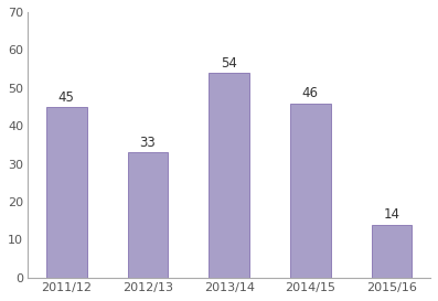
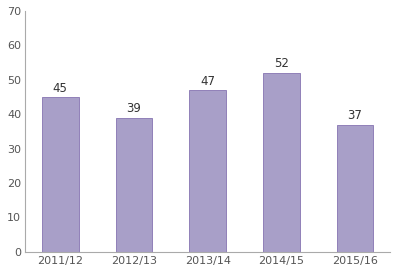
2012/13: 33 -> 39
2013/14: 54 -> 47
2014/15: 46 -> 52
2015/16: 14 -> 37
